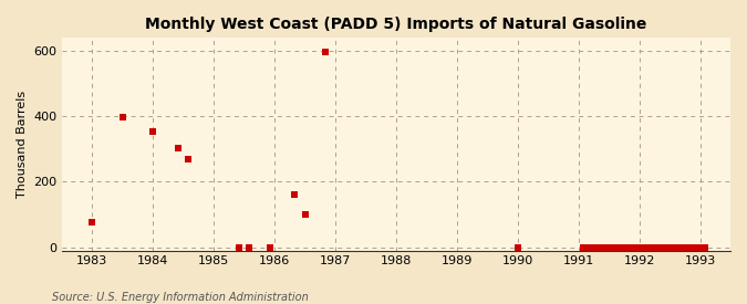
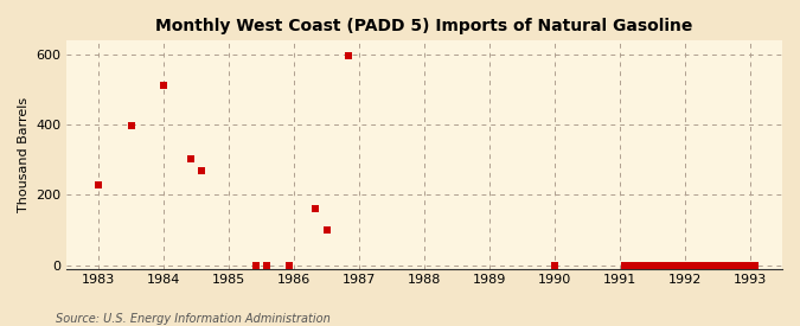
1983: 75 -> 230
1984: 355 -> 513
